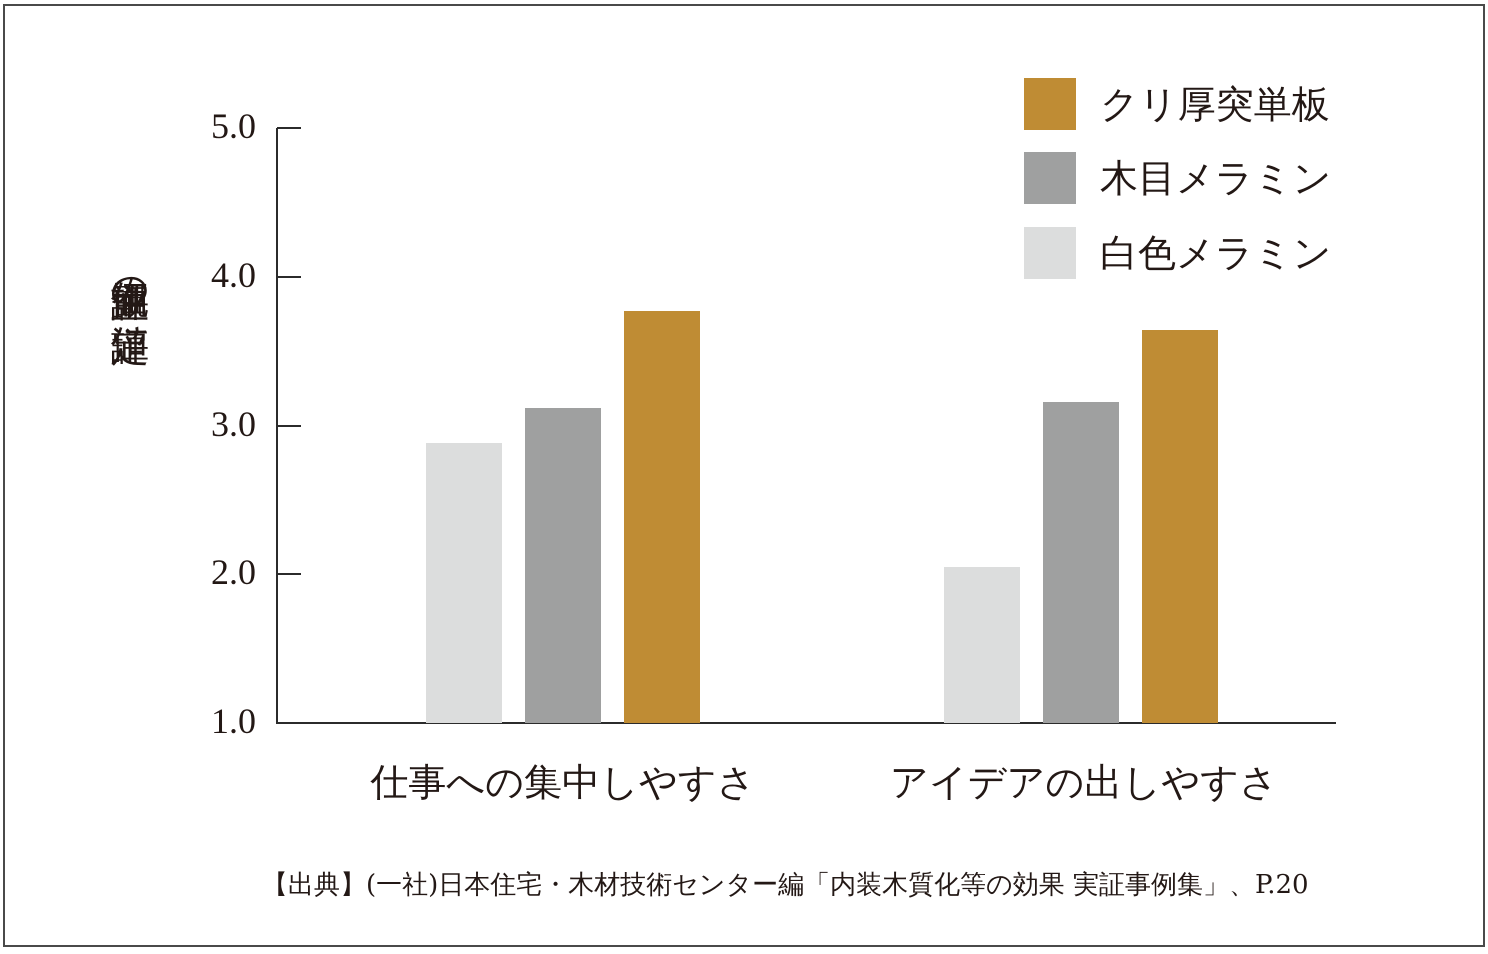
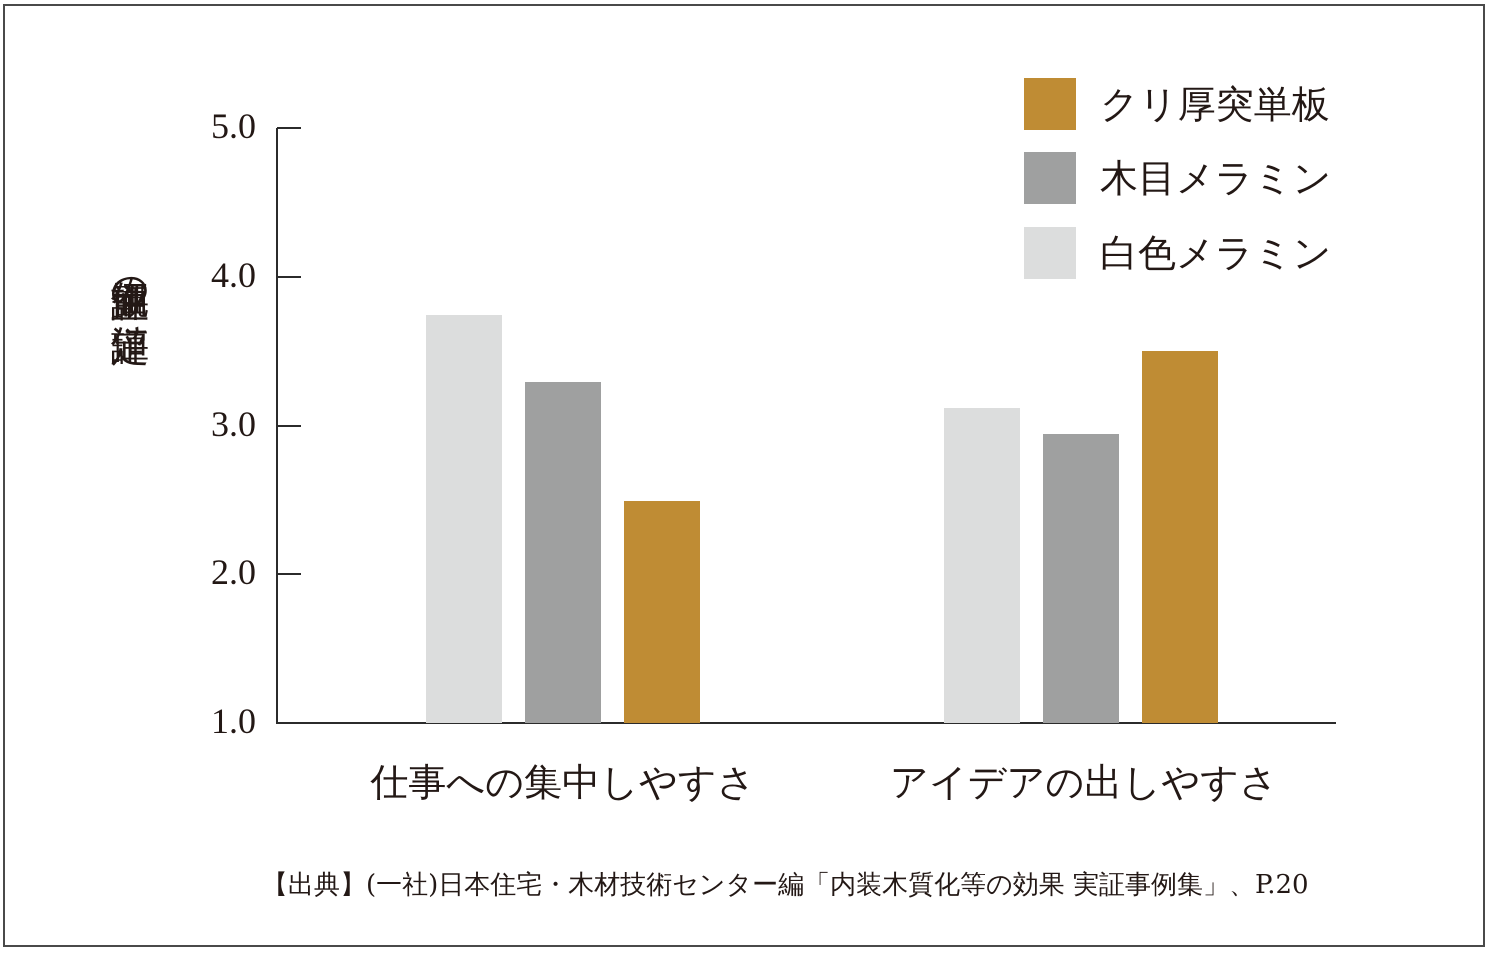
白色メラミン/仕事への集中しやすさ: 2.88 -> 3.74
木目メラミン/仕事への集中しやすさ: 3.12 -> 3.29
クリ厚突単板/仕事への集中しやすさ: 3.77 -> 2.49
白色メラミン/アイデアの出しやすさ: 2.05 -> 3.12
木目メラミン/アイデアの出しやすさ: 3.16 -> 2.94
クリ厚突単板/アイデアの出しやすさ: 3.64 -> 3.50
